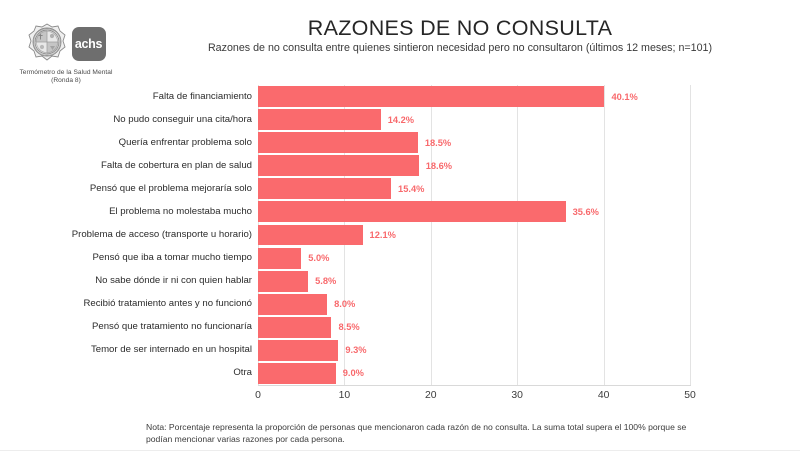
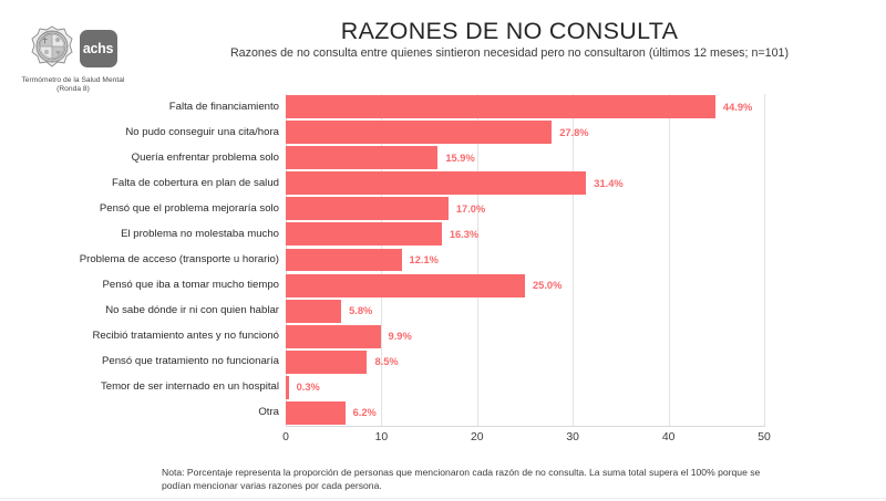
Falta de financiamiento: 40.1% -> 44.9%
No pudo conseguir una cita/hora: 14.2% -> 27.8%
Quería enfrentar problema solo: 18.5% -> 15.9%
Falta de cobertura en plan de salud: 18.6% -> 31.4%
Pensó que el problema mejoraría solo: 15.4% -> 17.0%
El problema no molestaba mucho: 35.6% -> 16.3%
Pensó que iba a tomar mucho tiempo: 5.0% -> 25.0%
Recibió tratamiento antes y no funcionó: 8.0% -> 9.9%
Temor de ser internado en un hospital: 9.3% -> 0.3%
Otra: 9.0% -> 6.2%
